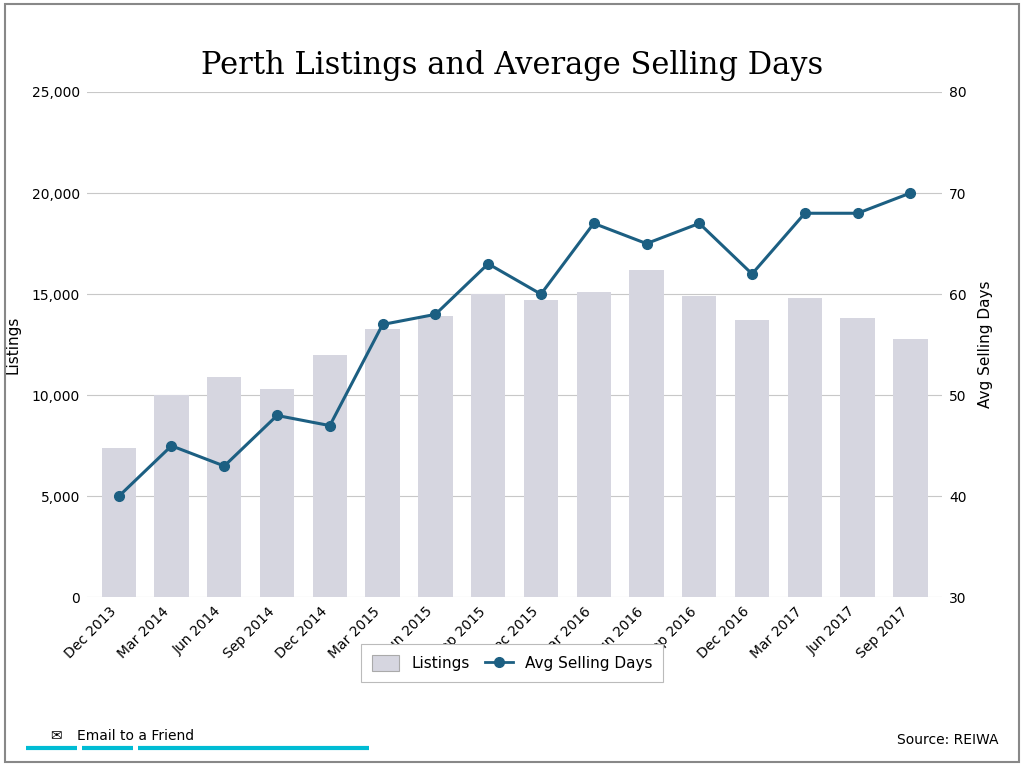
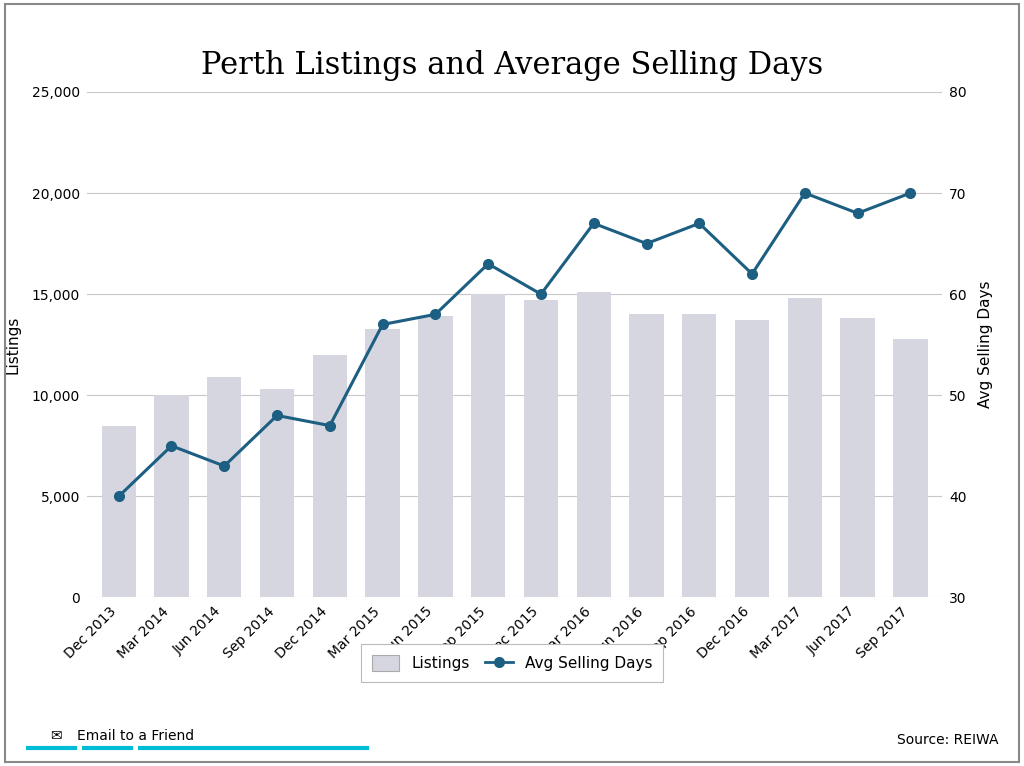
Listings/Dec 2013: 7,400 -> 8,500
Listings/Jun 2016: 16,200 -> 14,000
Listings/Sep 2016: 14,900 -> 14,000
Avg Selling Days/Mar 2017: 68 -> 70
